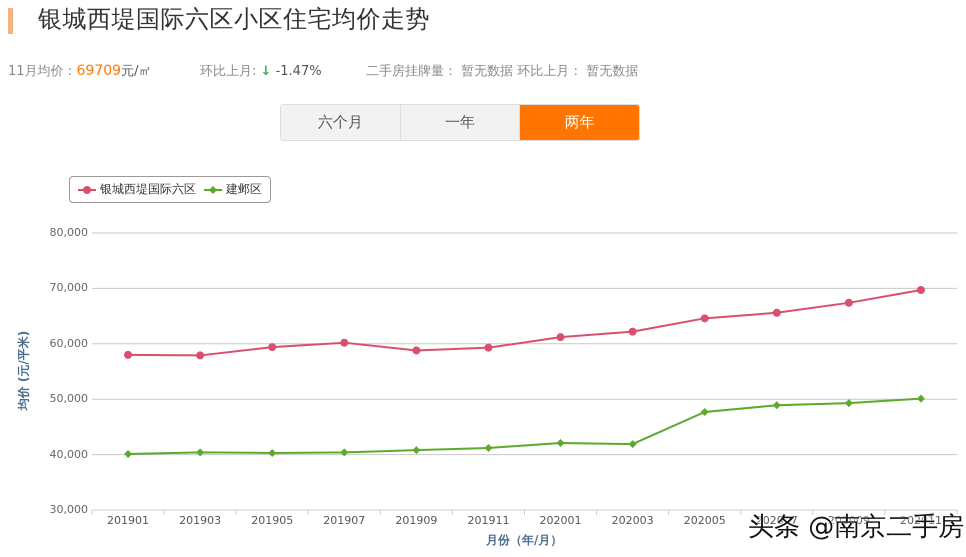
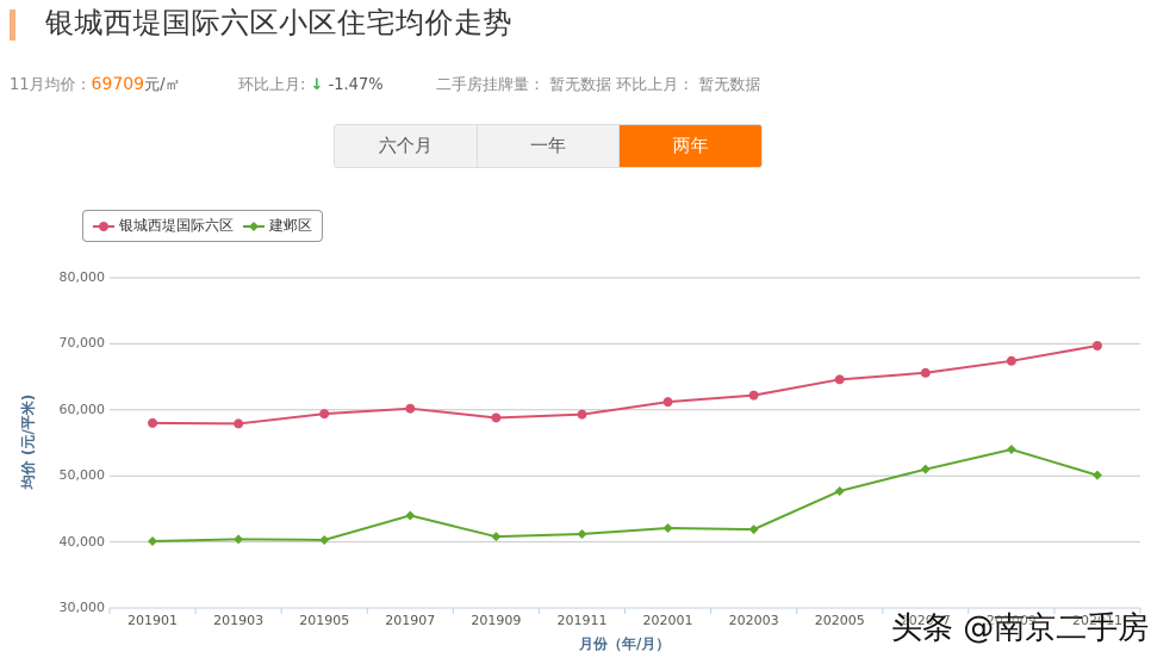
建邺区/201907: 40000 -> 44000
建邺区/202007: 49000 -> 51000
建邺区/202009: 49000 -> 54000
